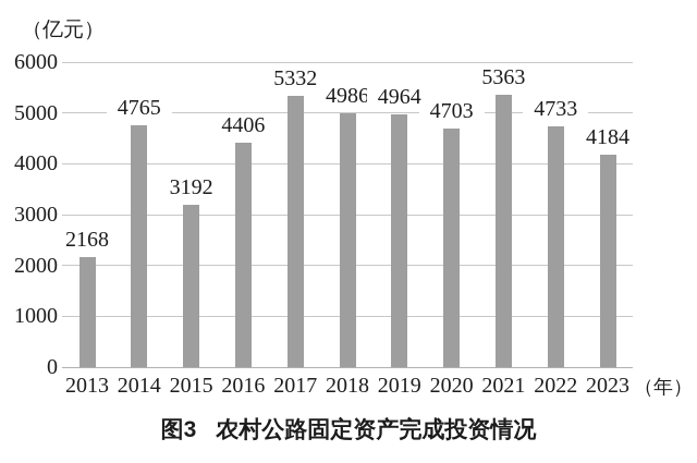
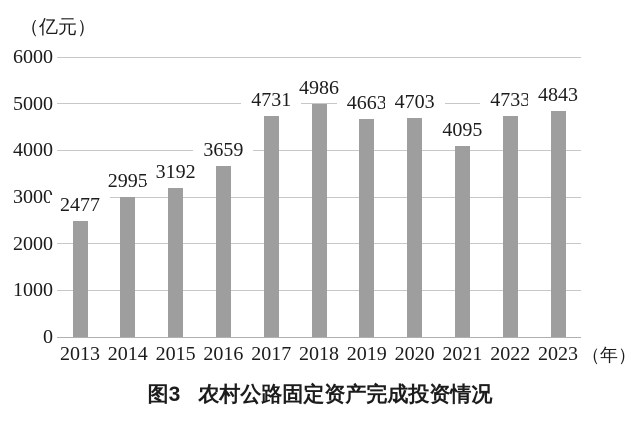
2013: 2168 -> 2477
2014: 4765 -> 2995
2016: 4406 -> 3659
2017: 5332 -> 4731
2019: 4964 -> 4663
2021: 5363 -> 4095
2023: 4184 -> 4843
